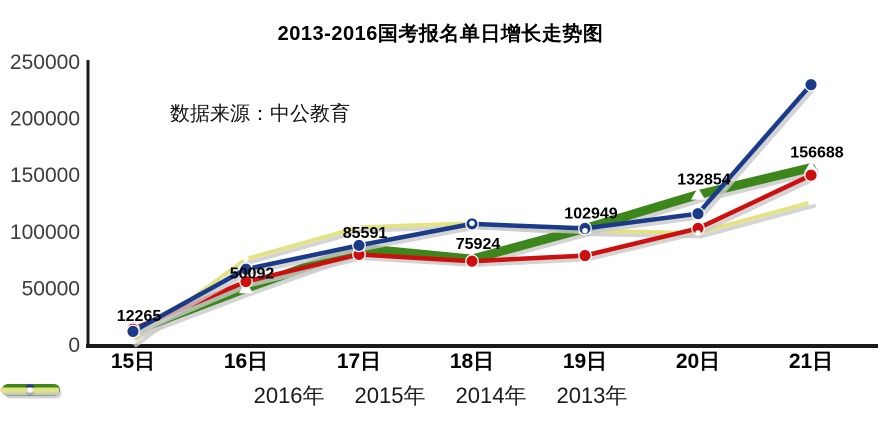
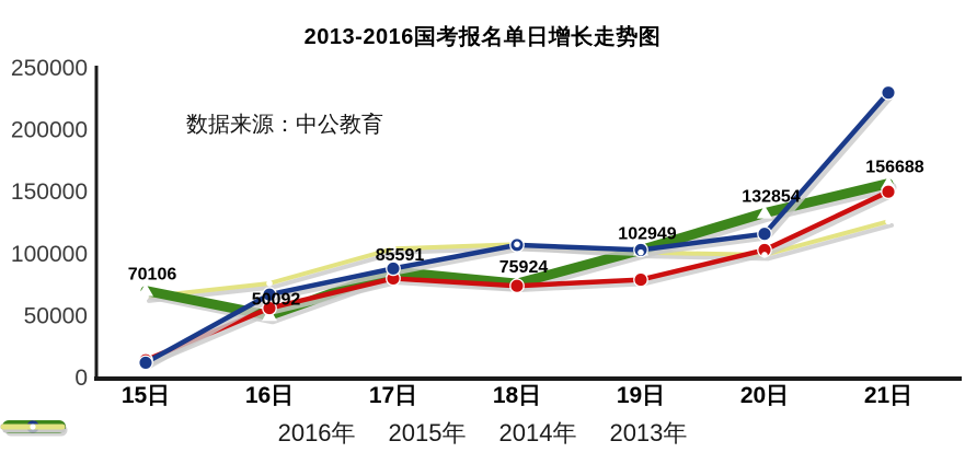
2016年/15日: 12265 -> 70106
2013年/15日: 3000 -> 65000
